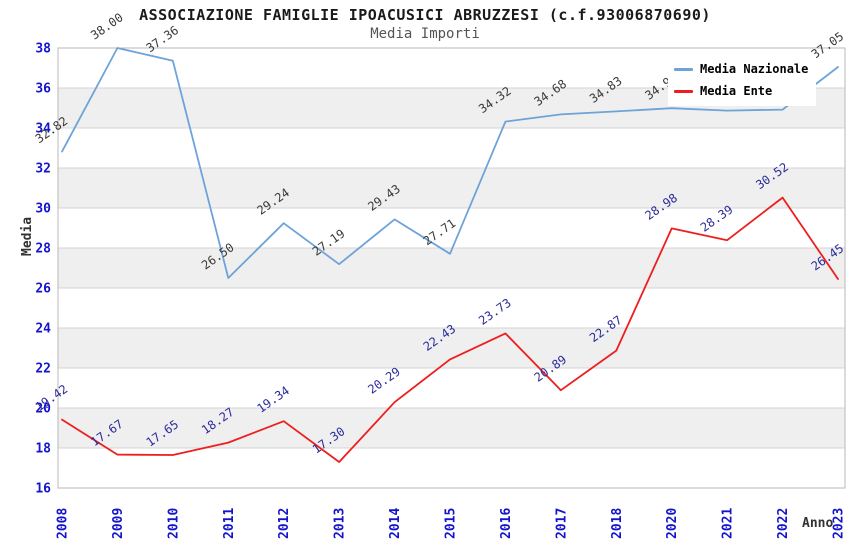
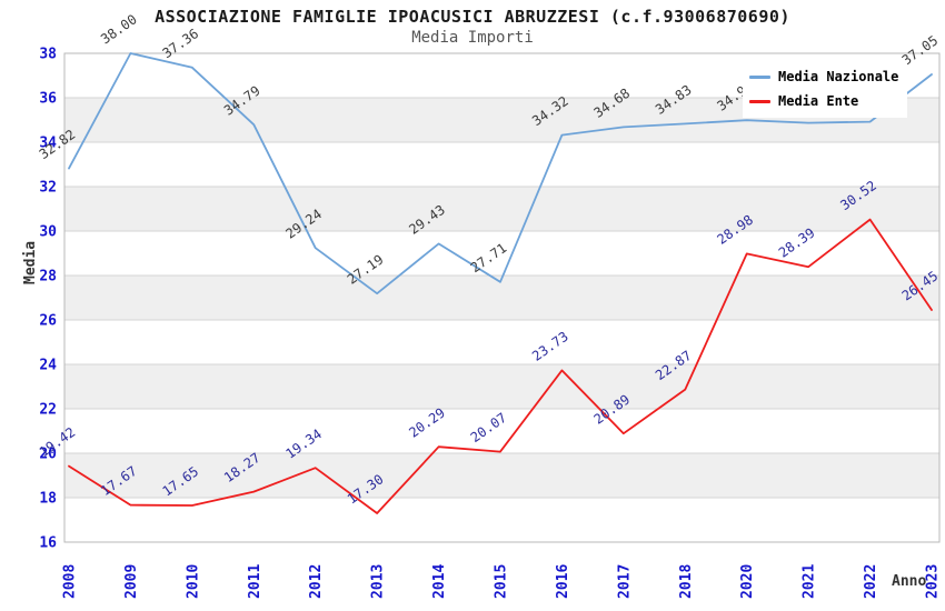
Media Nazionale/2011: 26.50 -> 34.79
Media Ente/2015: 22.43 -> 20.07
